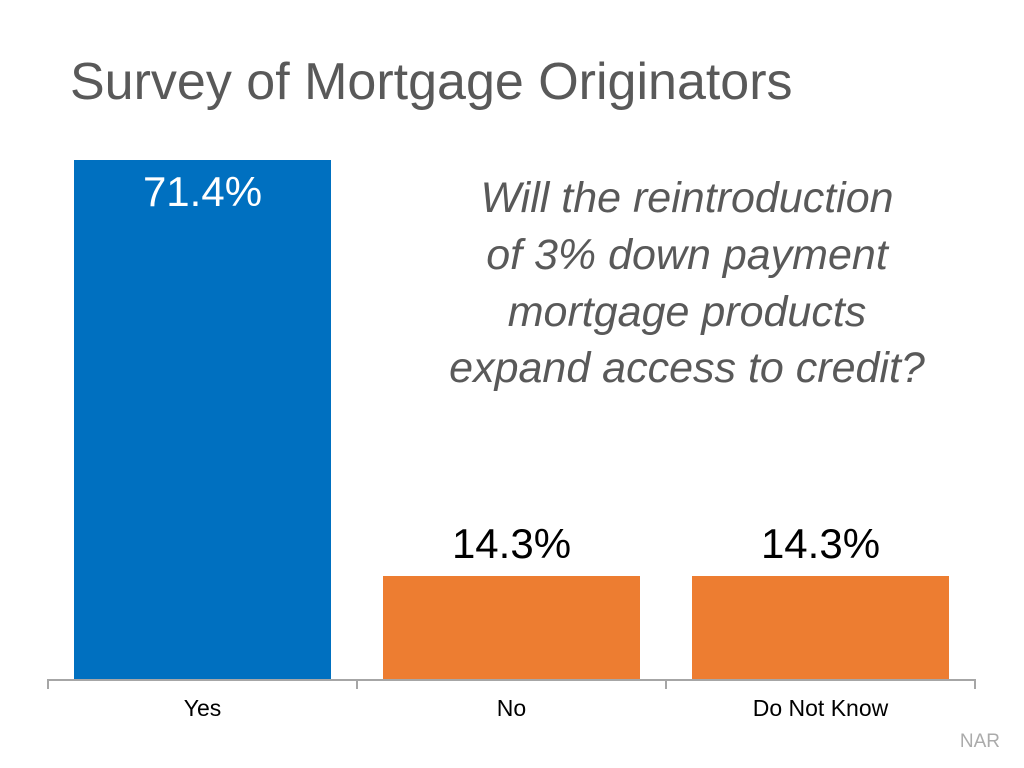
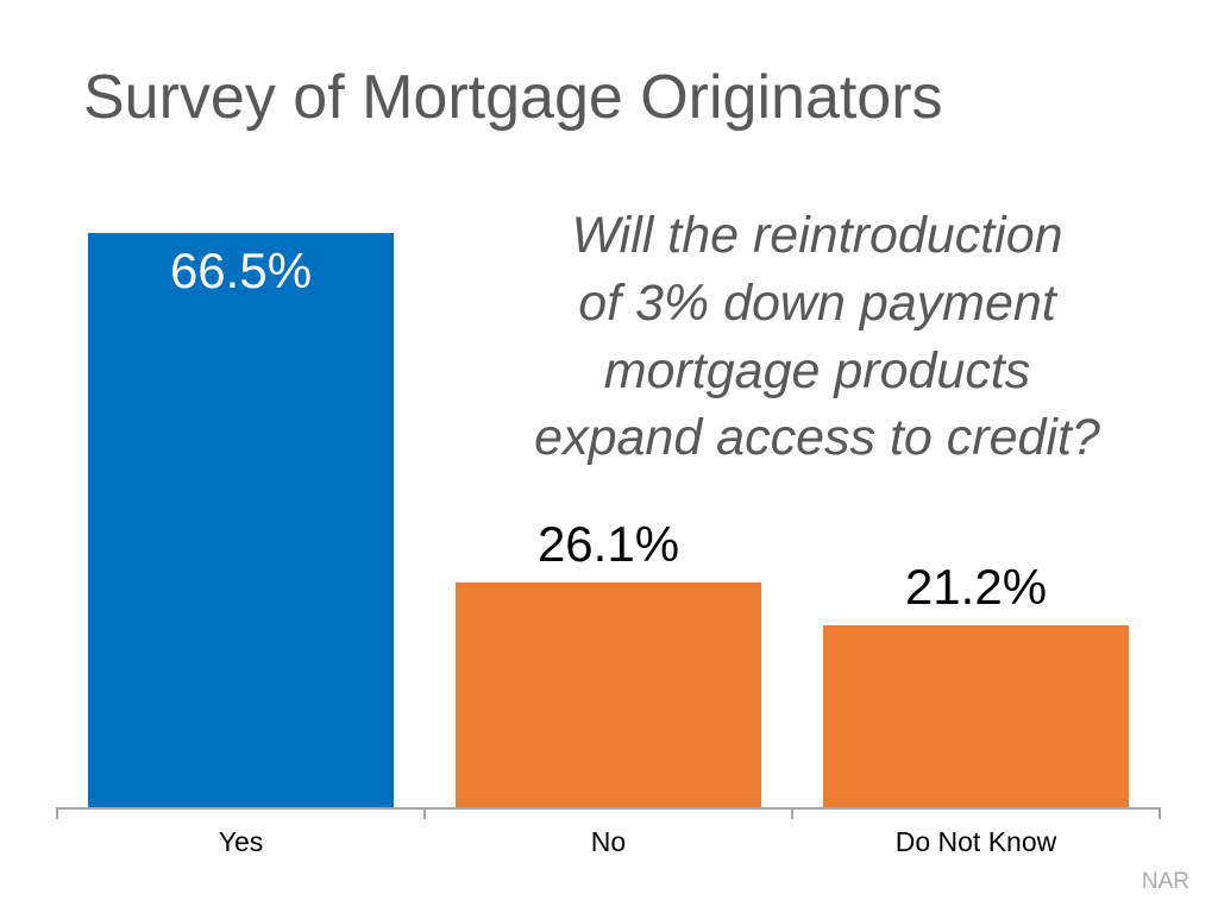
Yes: 71.4% -> 66.5%
No: 14.3% -> 26.1%
Do Not Know: 14.3% -> 21.2%
